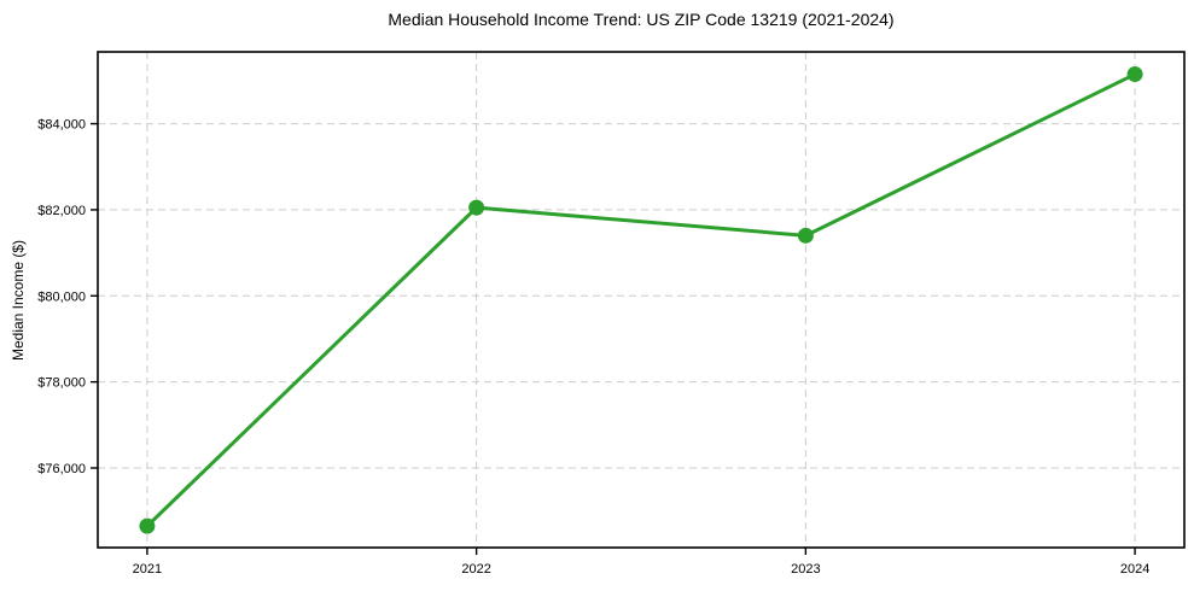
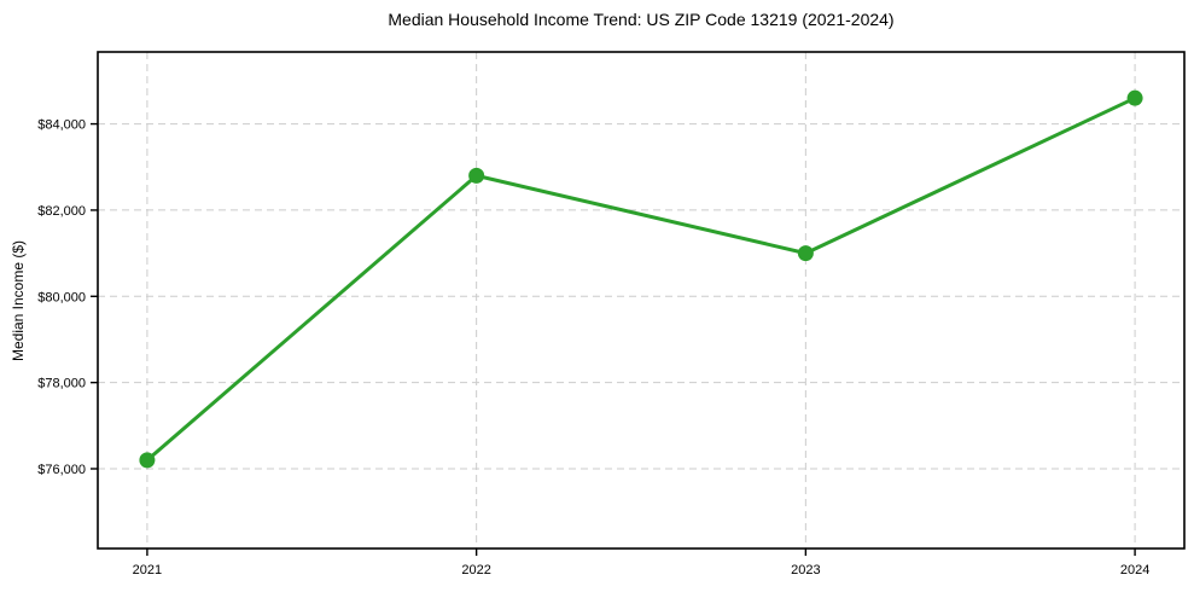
2021: $74600 -> $76200
2022: $82000 -> $82800
2023: $81400 -> $81000
2024: $85200 -> $84600
